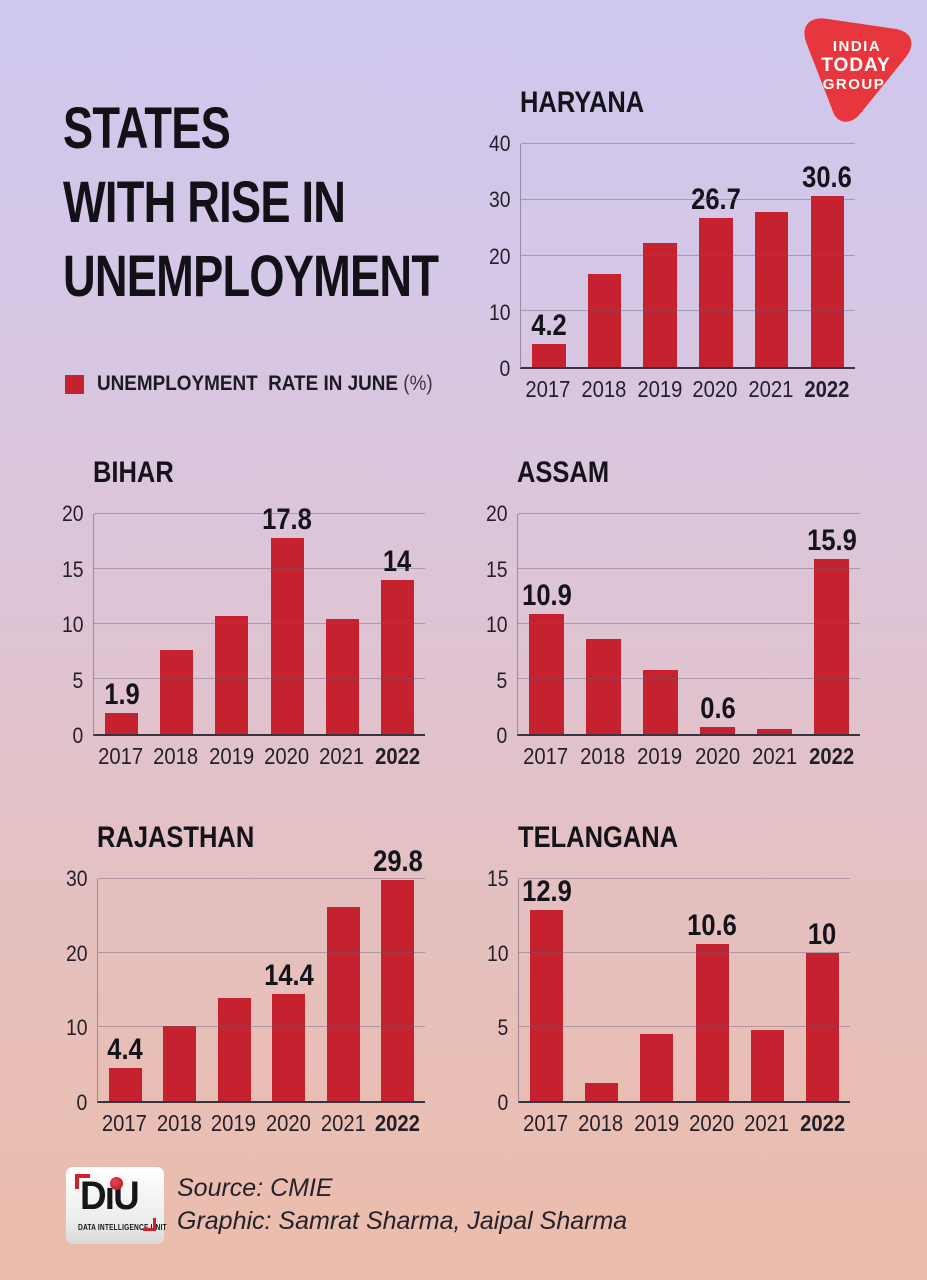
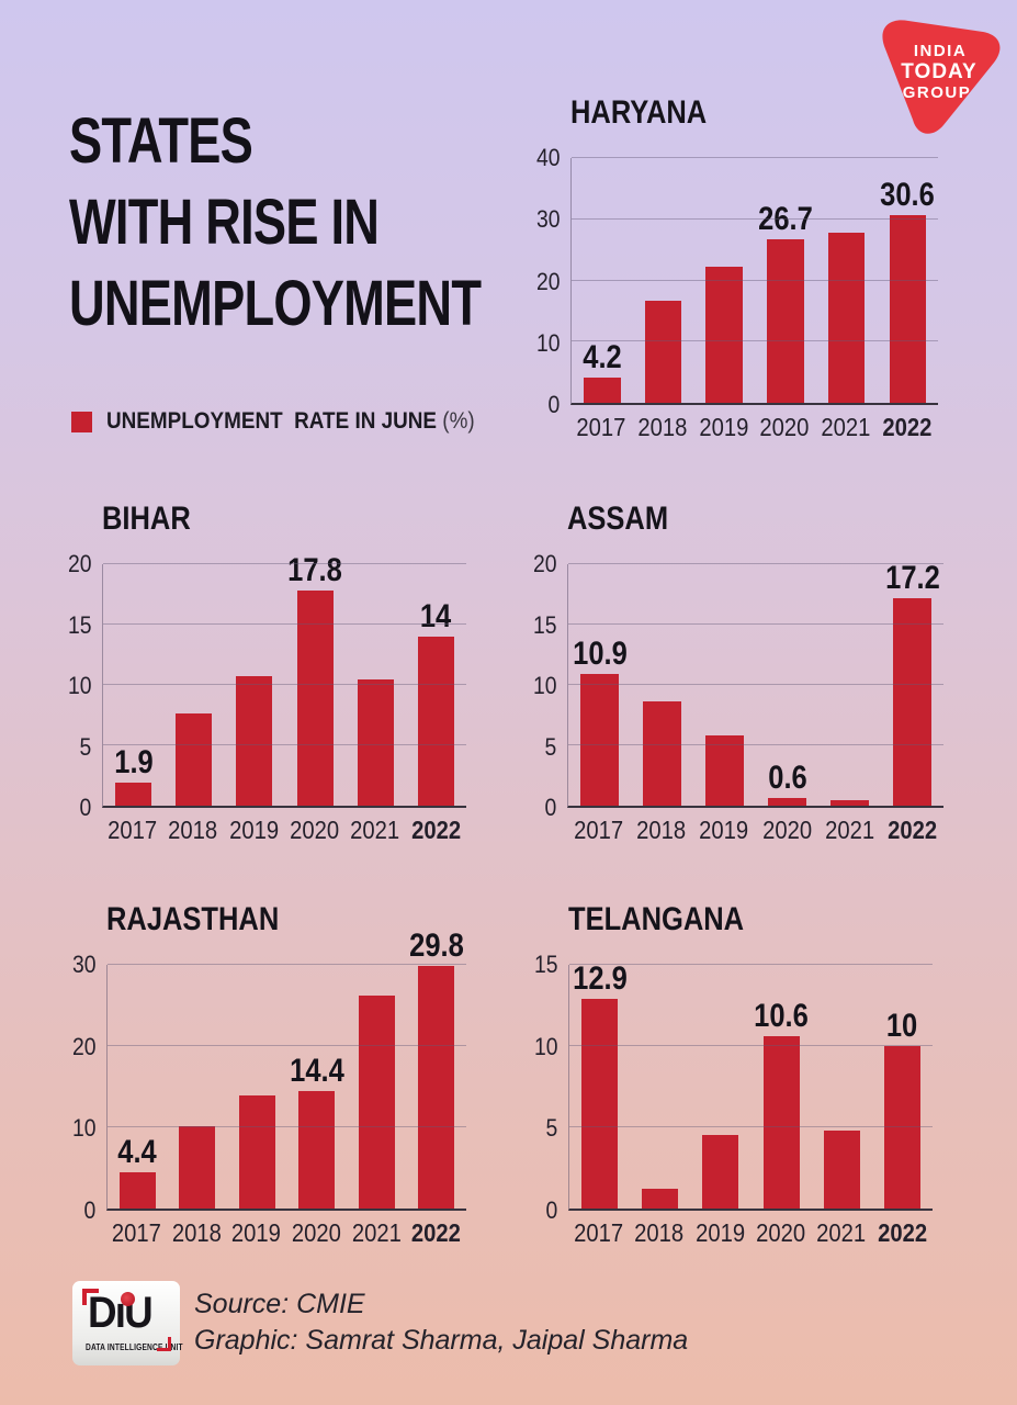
ASSAM/2022: 15.9 -> 17.2
